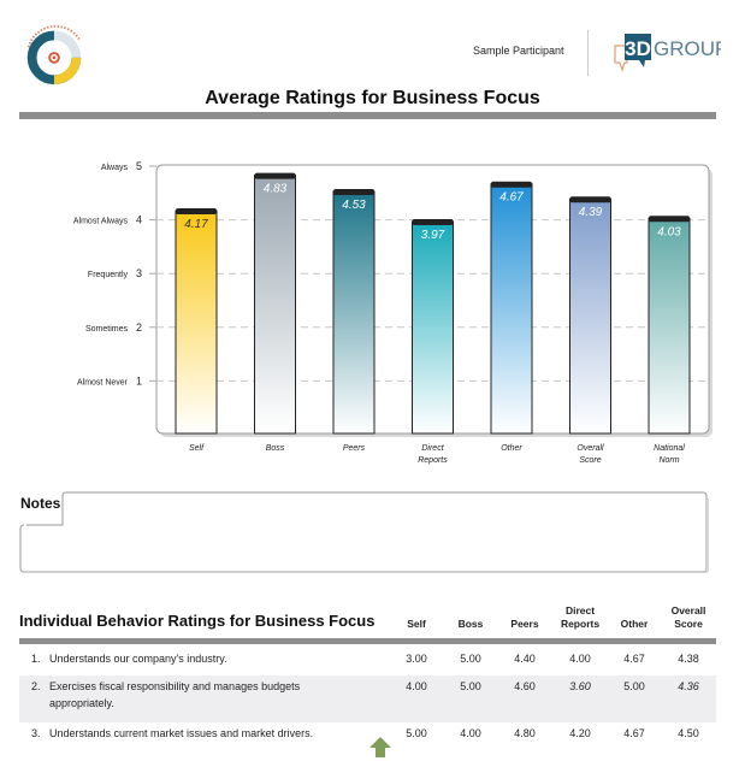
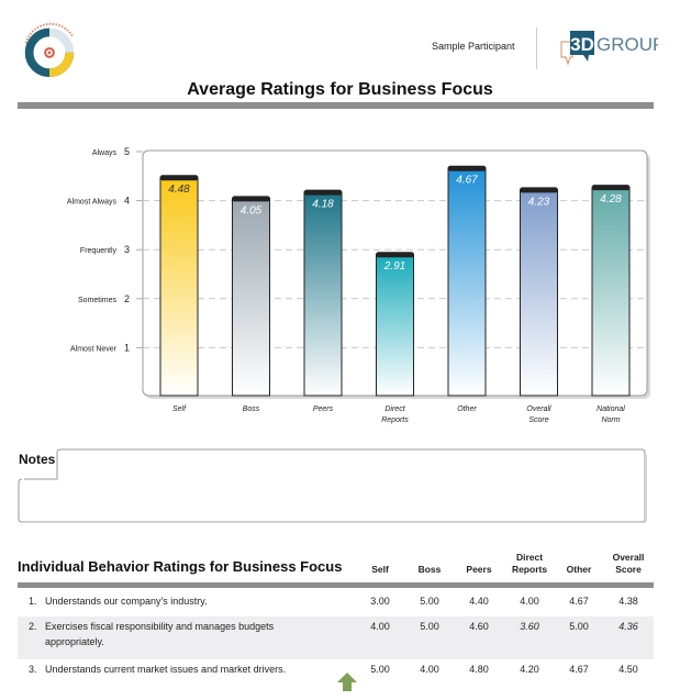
Self: 4.17 -> 4.48
Boss: 4.83 -> 4.05
Peers: 4.53 -> 4.18
Direct Reports: 3.97 -> 2.91
Overall Score: 4.39 -> 4.23
National Norm: 4.03 -> 4.28
